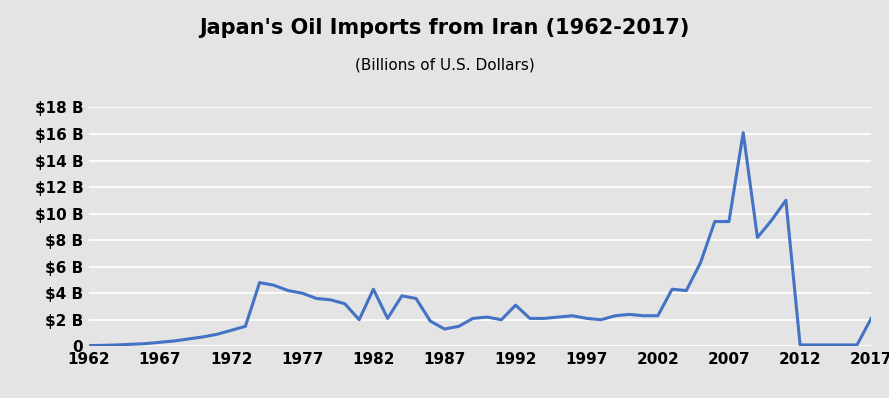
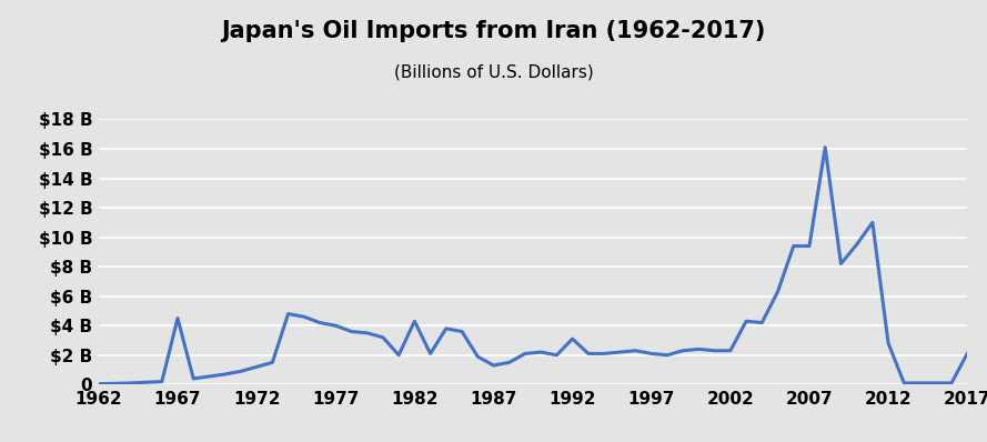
1967: $0.3 B -> $4.5 B
2012: $0.1 B -> $2.8 B
